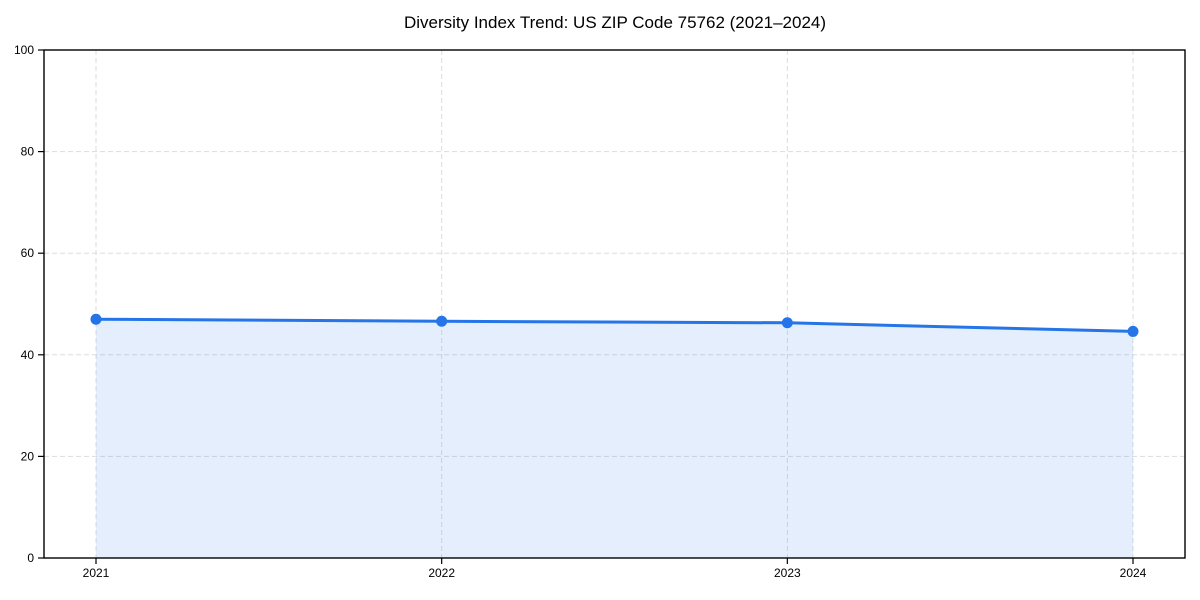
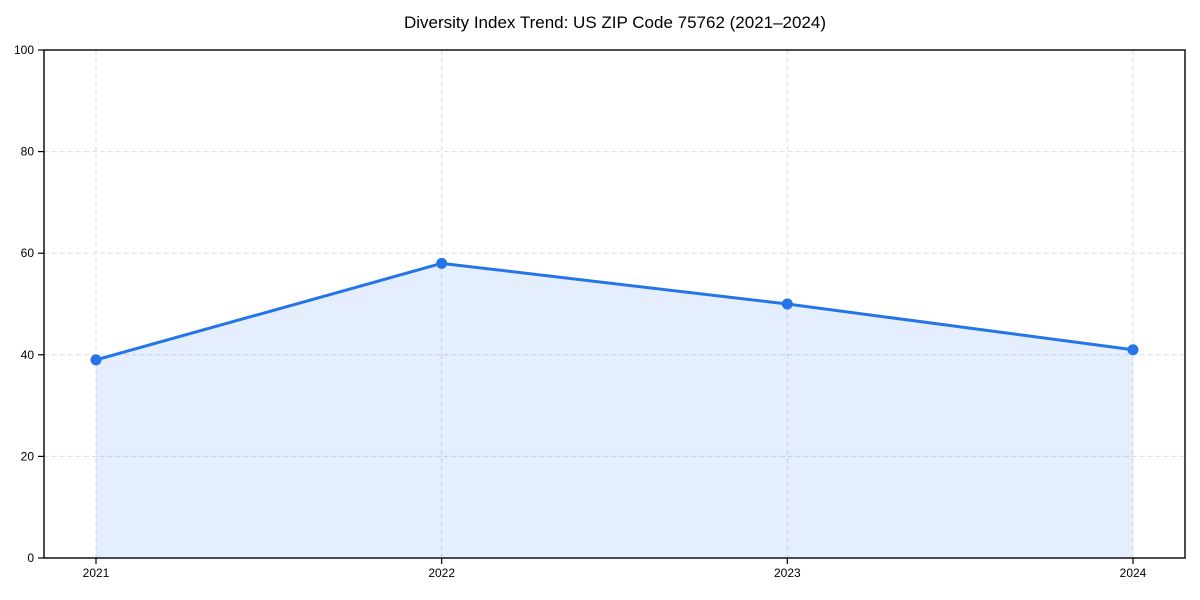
2021: 47 -> 39
2022: 47 -> 58
2023: 46 -> 50
2024: 45 -> 41
